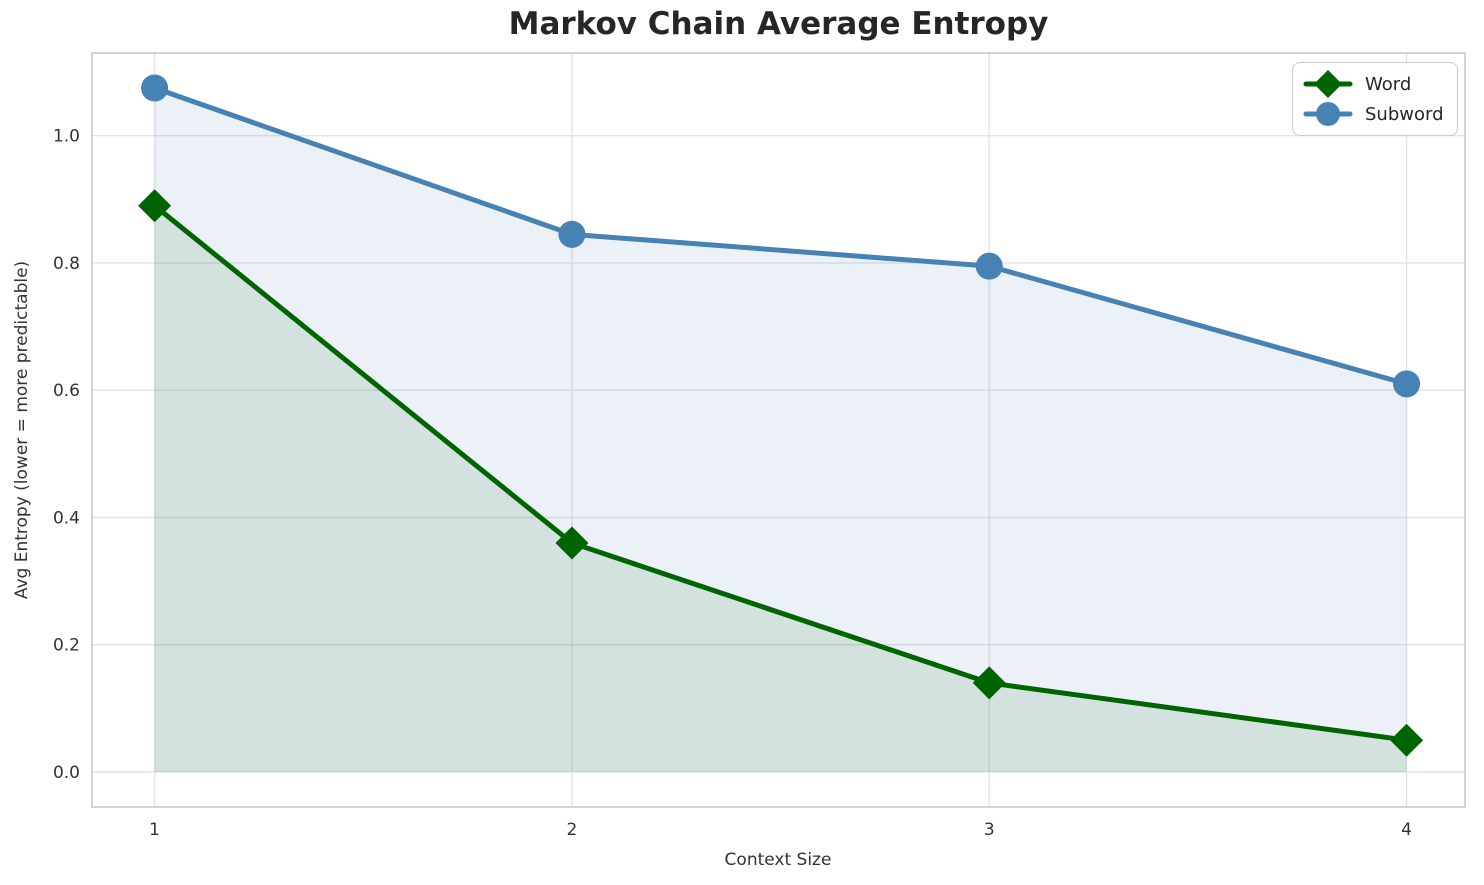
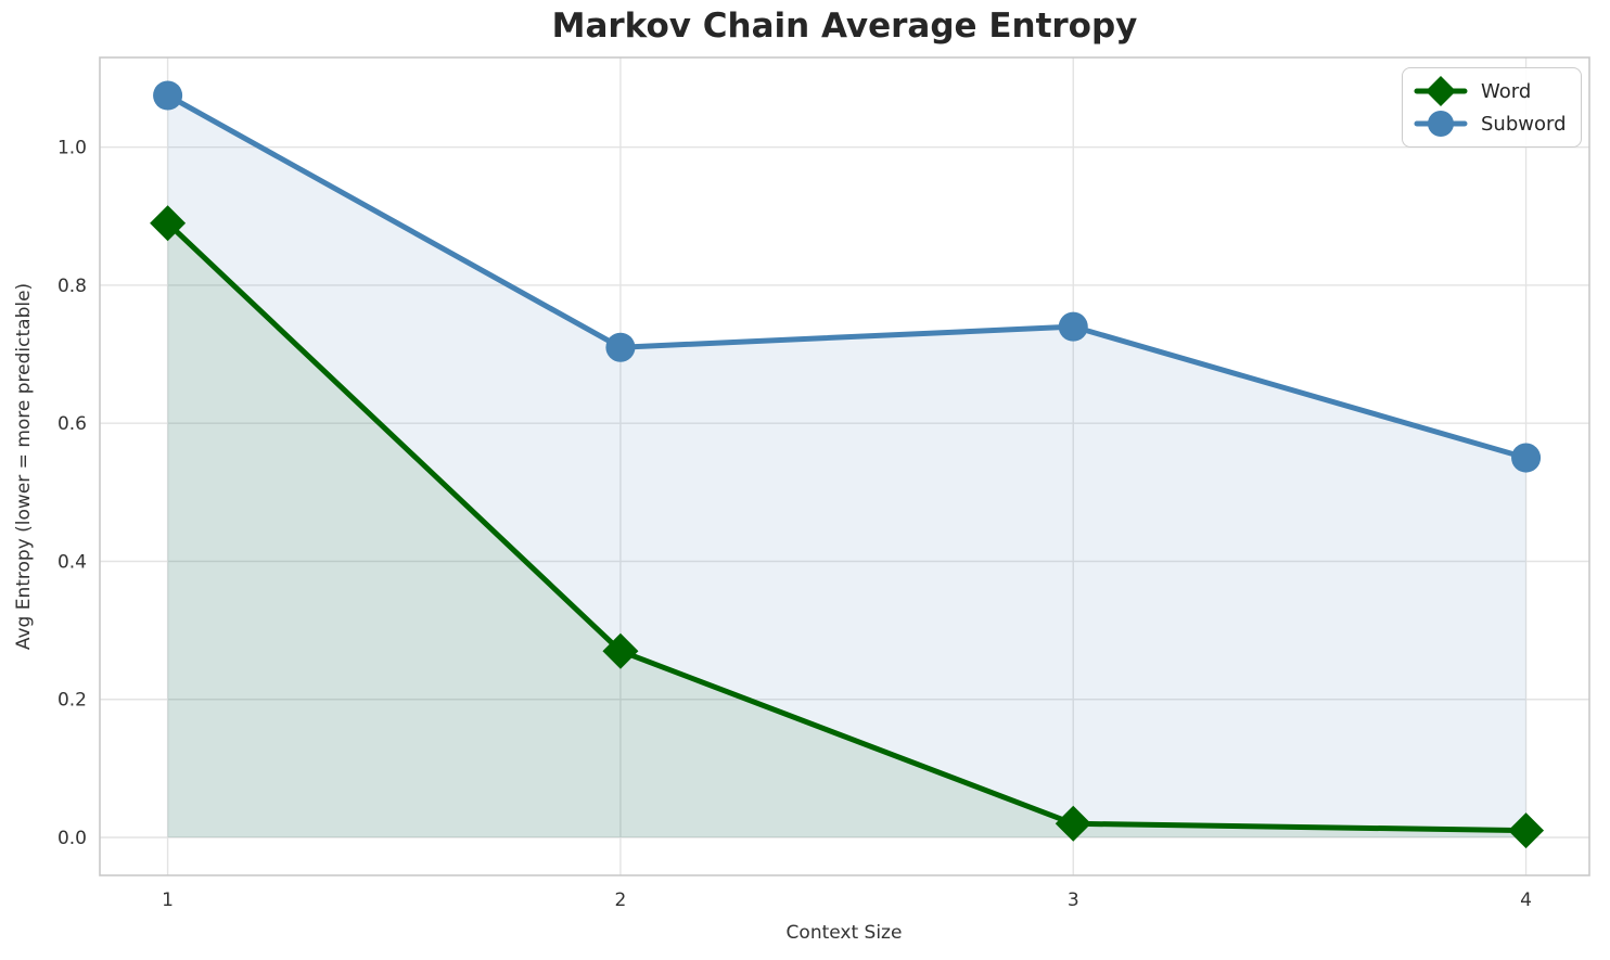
Word/2: 0.36 -> 0.27
Subword/2: 0.84 -> 0.71
Word/3: 0.14 -> 0.02
Subword/3: 0.80 -> 0.74
Word/4: 0.05 -> 0.01
Subword/4: 0.61 -> 0.55
